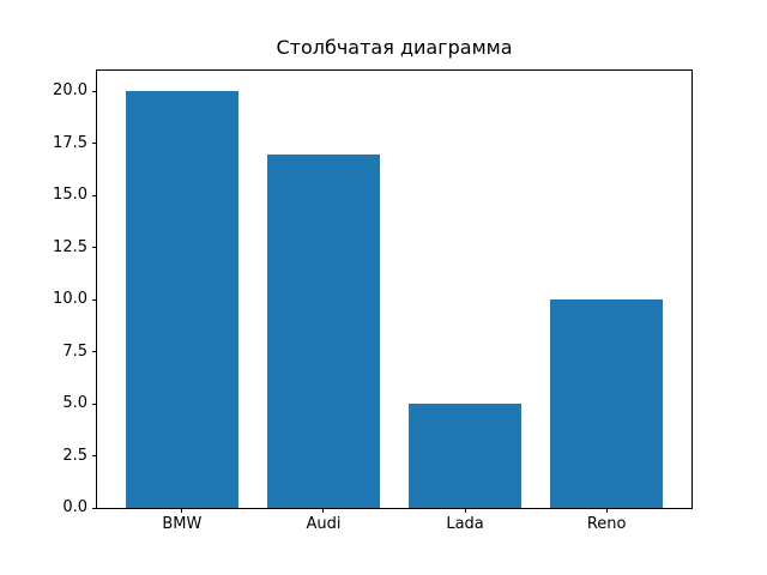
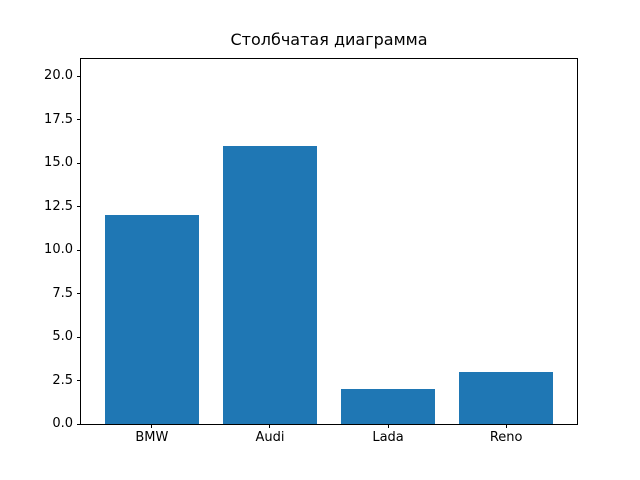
BMW: 20 -> 12
Audi: 17 -> 16
Lada: 5 -> 2
Reno: 10 -> 3
